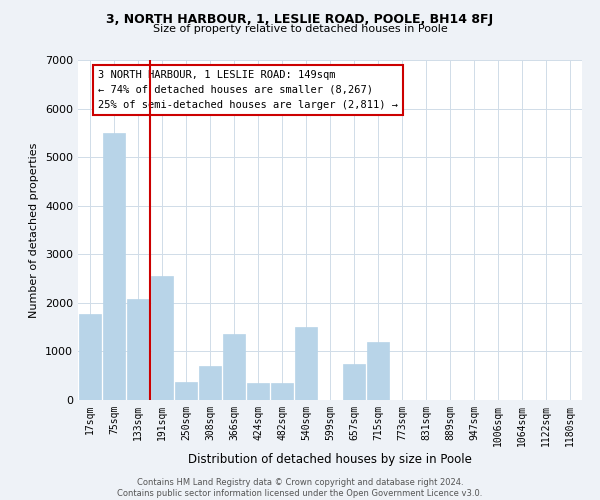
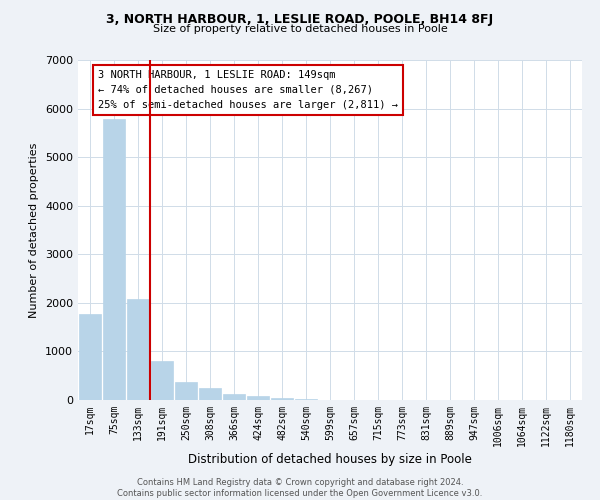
75sqm: 5500 -> 5780
191sqm: 2550 -> 800
308sqm: 700 -> 240
366sqm: 1350 -> 120
424sqm: 350 -> 80
482sqm: 350 -> 40
540sqm: 1500 -> 20
657sqm: 750 -> 0
715sqm: 1200 -> 0
